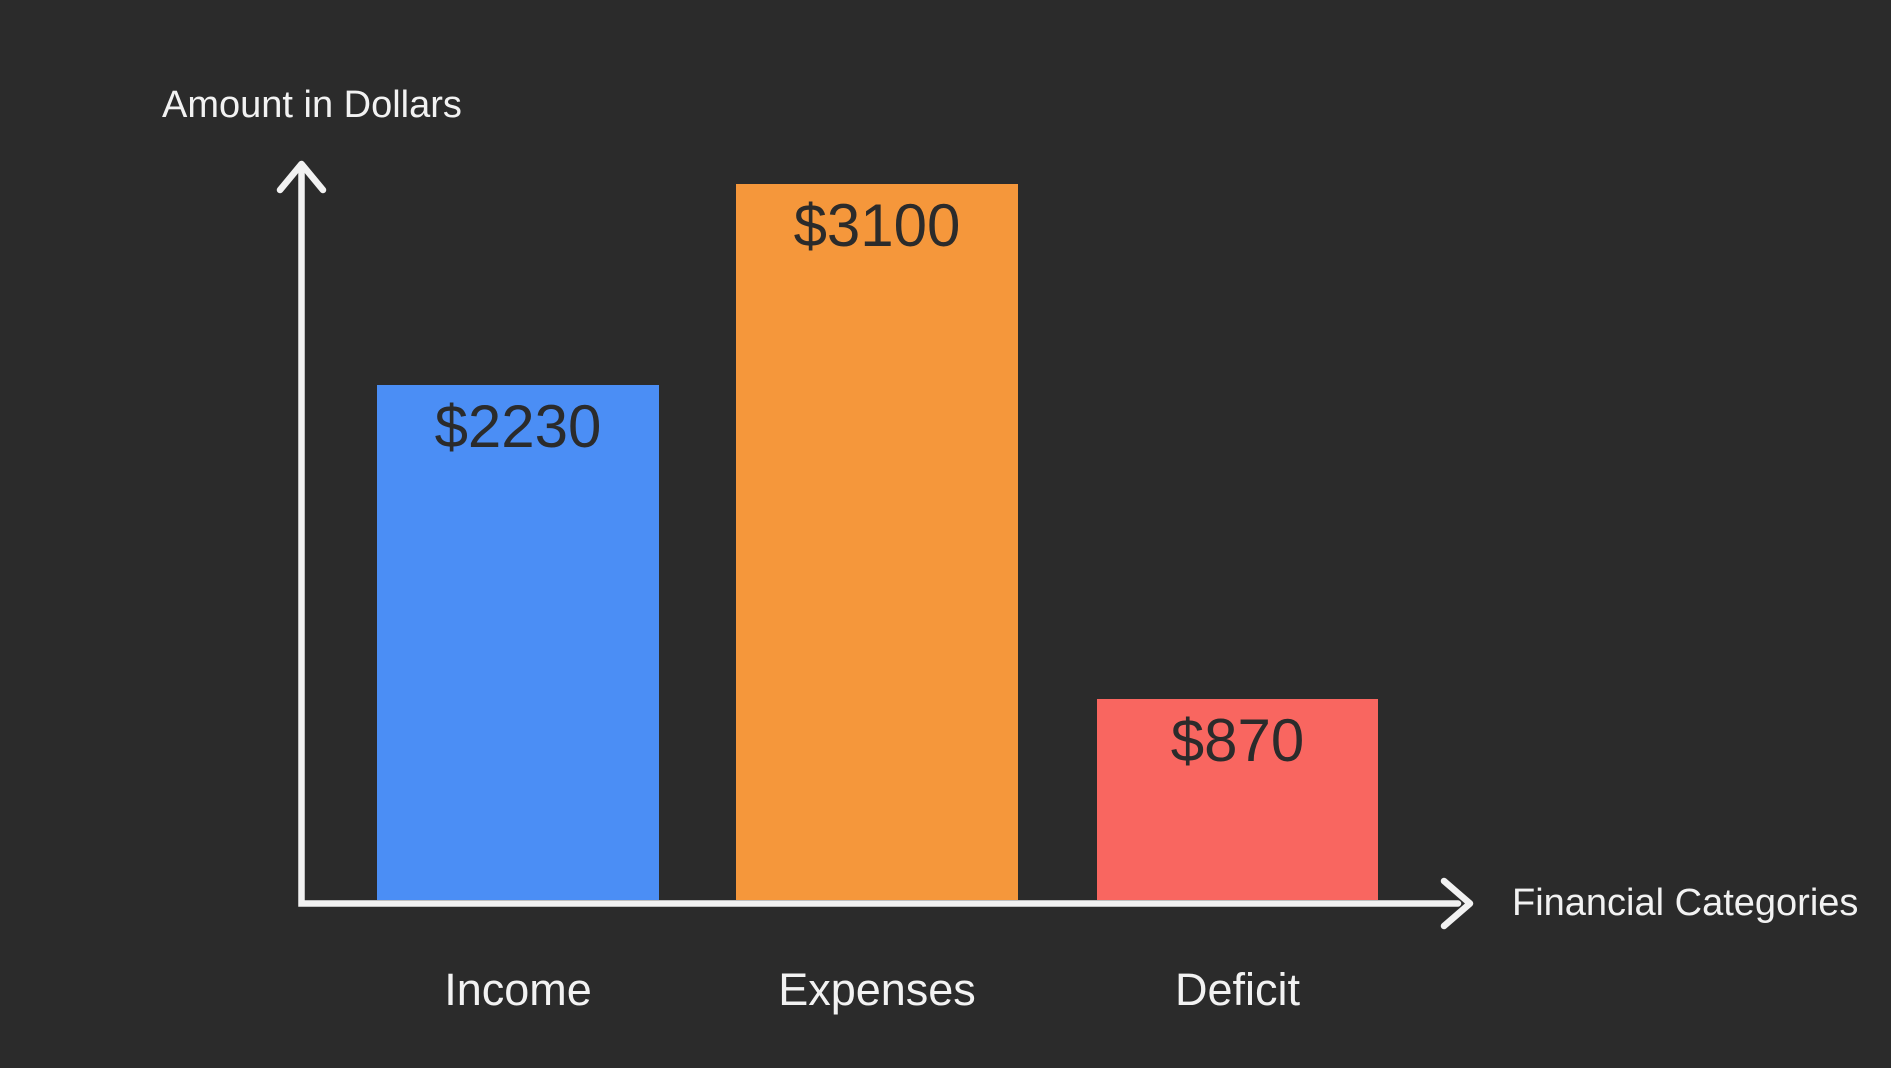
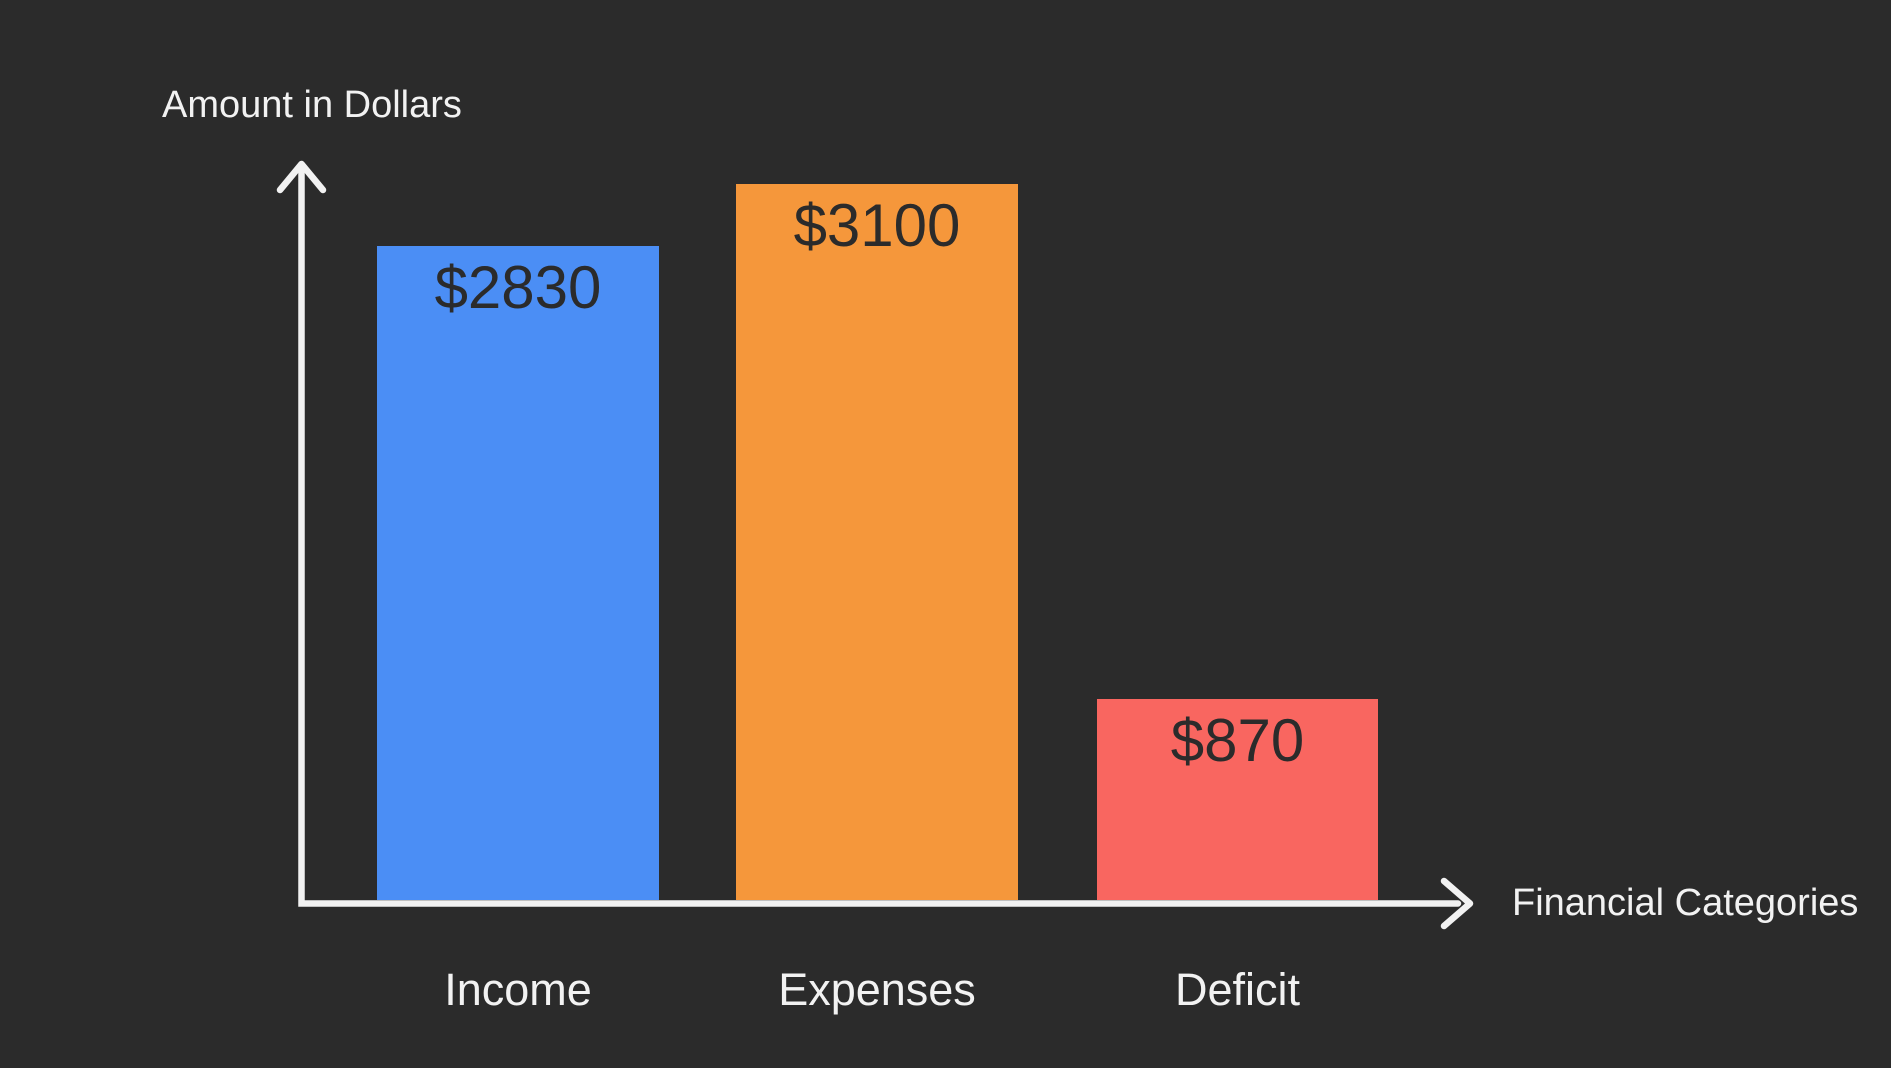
Income: $2230 -> $2830
